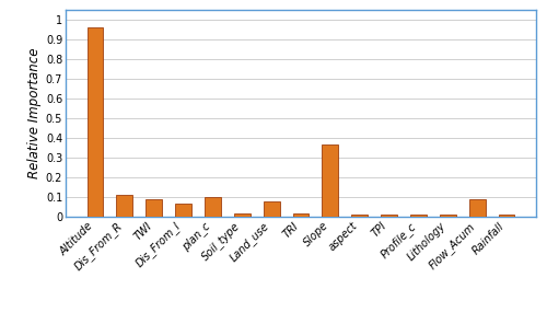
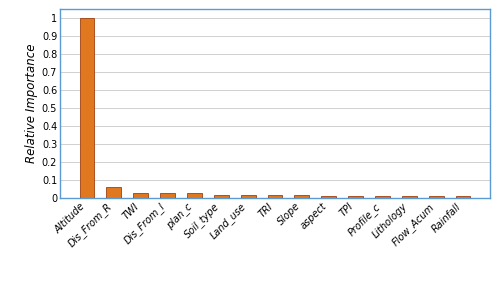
Altitude: 0.96 -> 1.00
Dis_From_R: 0.11 -> 0.07
TWI: 0.09 -> 0.03
Dis_From_l: 0.07 -> 0.03
plan_c: 0.10 -> 0.03
Land_use: 0.08 -> 0.02
Slope: 0.37 -> 0.02
Flow_Acum: 0.09 -> 0.01
